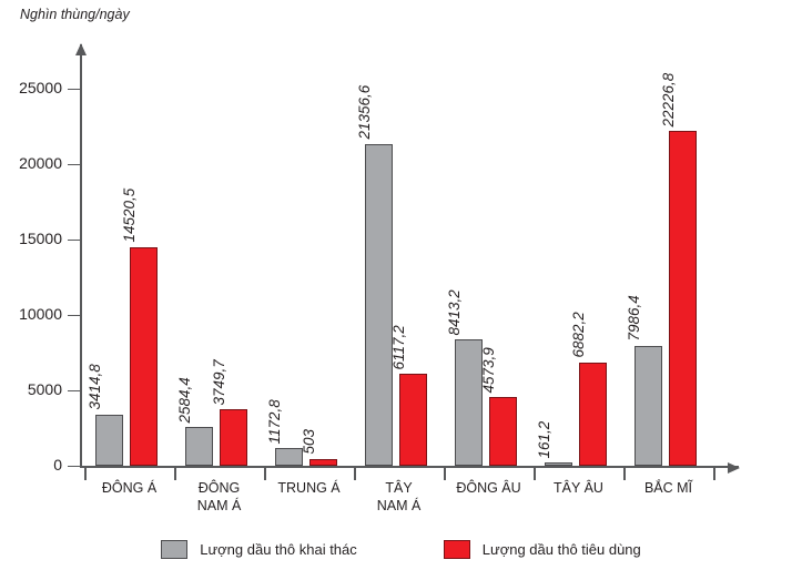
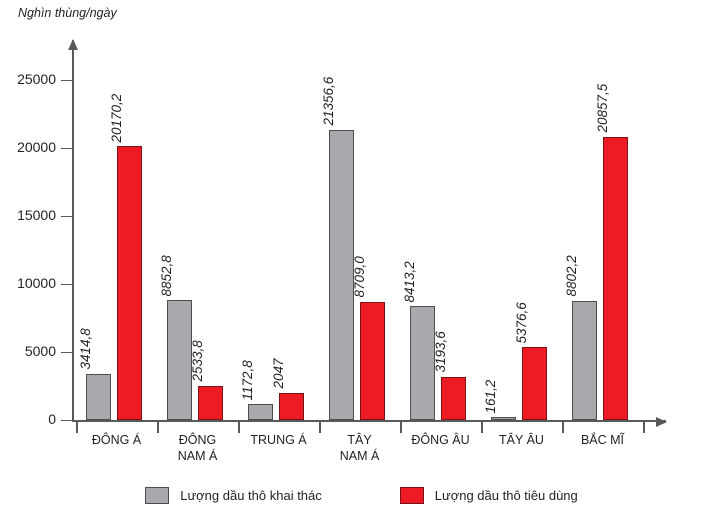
Lượng dầu thô tiêu dùng/ĐÔNG Á: 14520,5 -> 20170,2
Lượng dầu thô khai thác/ĐÔNG NAM Á: 2584,4 -> 8852,8
Lượng dầu thô tiêu dùng/ĐÔNG NAM Á: 3749,7 -> 2533,8
Lượng dầu thô tiêu dùng/TRUNG Á: 503 -> 2047
Lượng dầu thô tiêu dùng/TÂY NAM Á: 6117,2 -> 8709,0
Lượng dầu thô tiêu dùng/ĐÔNG ÂU: 4573,9 -> 3193,6
Lượng dầu thô tiêu dùng/TÂY ÂU: 6882,2 -> 5376,6
Lượng dầu thô khai thác/BẮC MĨ: 7986,4 -> 8802,2
Lượng dầu thô tiêu dùng/BẮC MĨ: 22226,8 -> 20857,5
